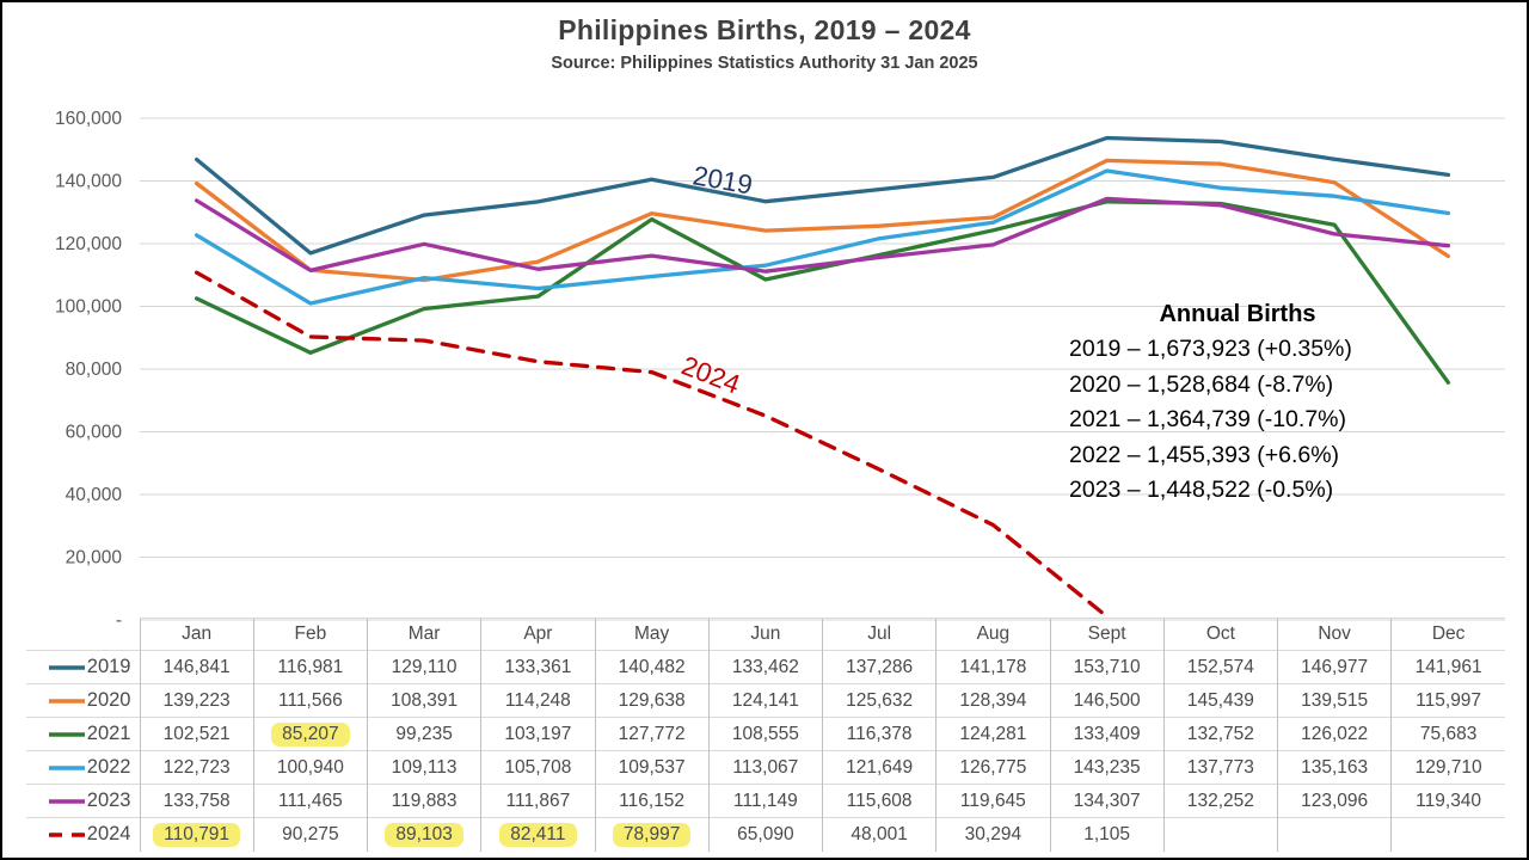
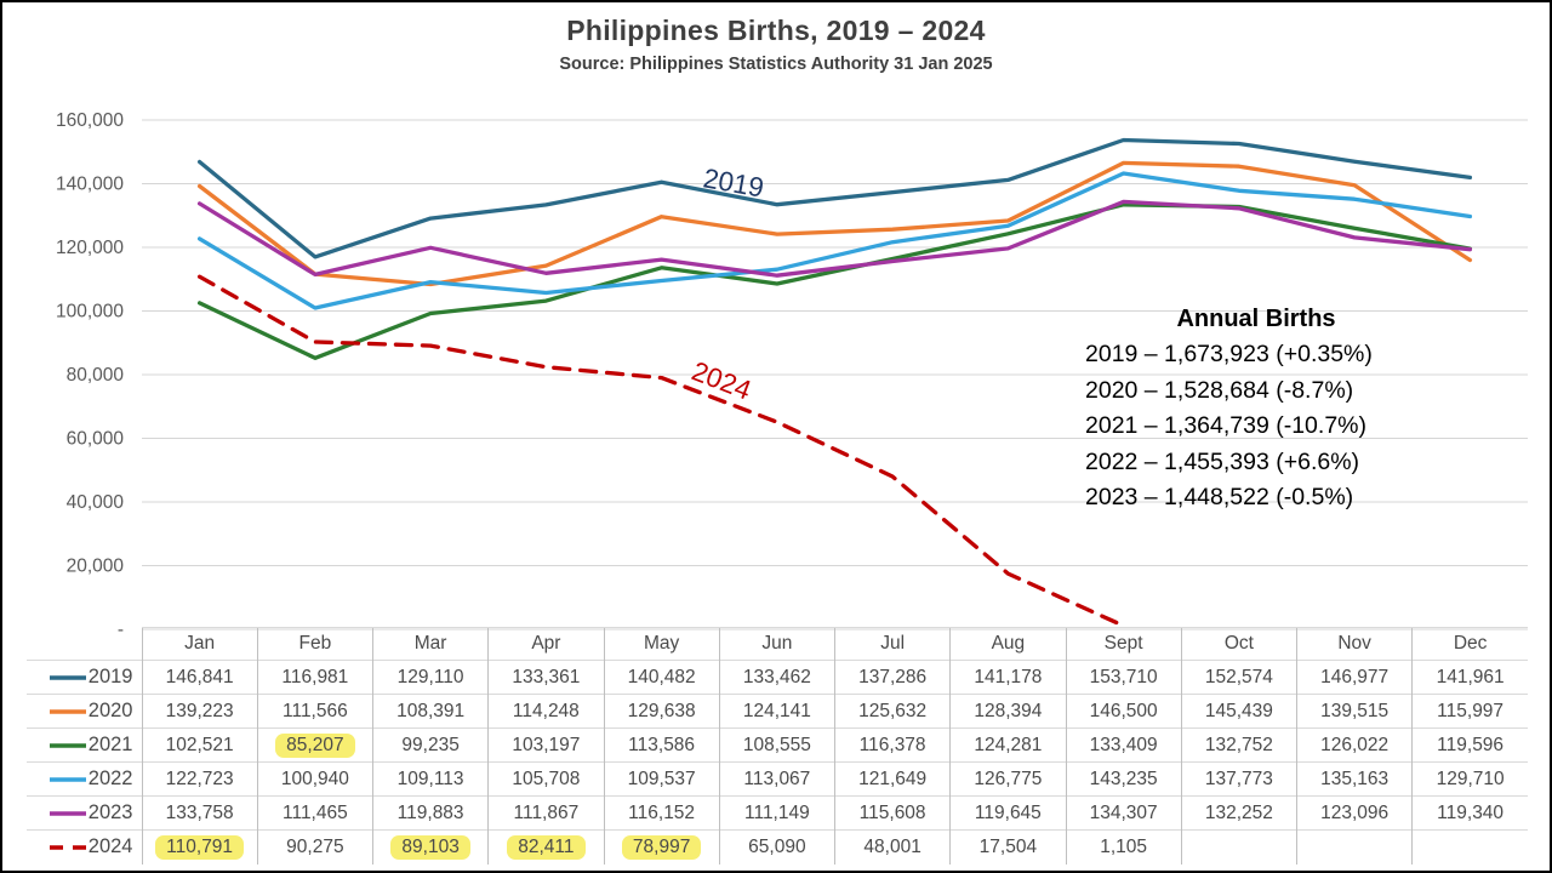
2021/May: 127,772 -> 113,586
2024/Aug: 30,294 -> 17,504
2021/Dec: 75,683 -> 119,596
